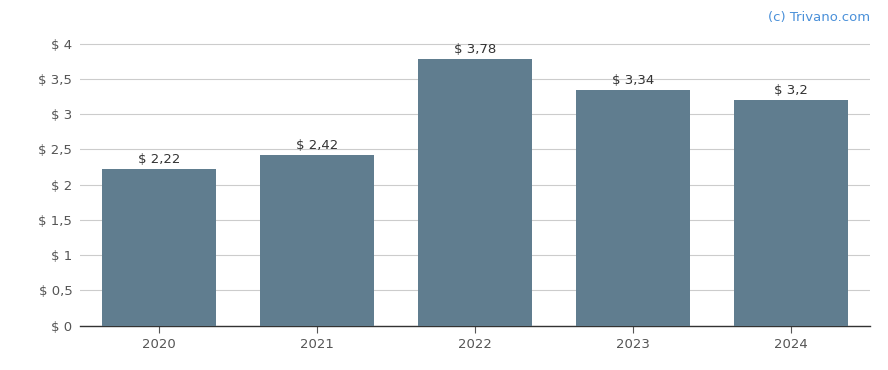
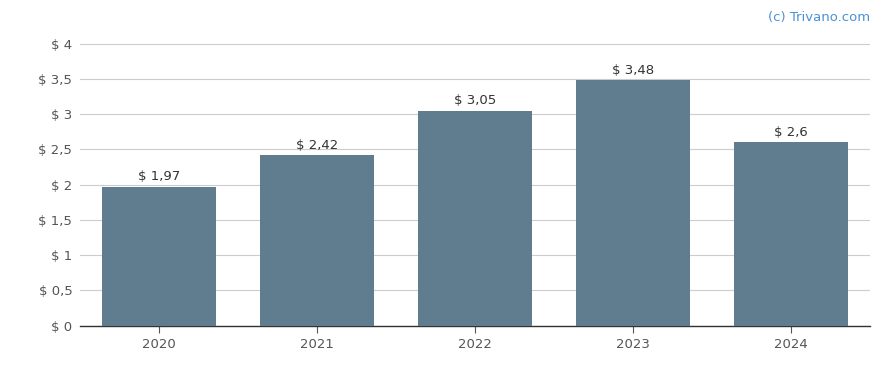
2020: 2,22 -> 1,97
2022: 3,78 -> 3,05
2023: 3,34 -> 3,48
2024: 3,2 -> 2,6
